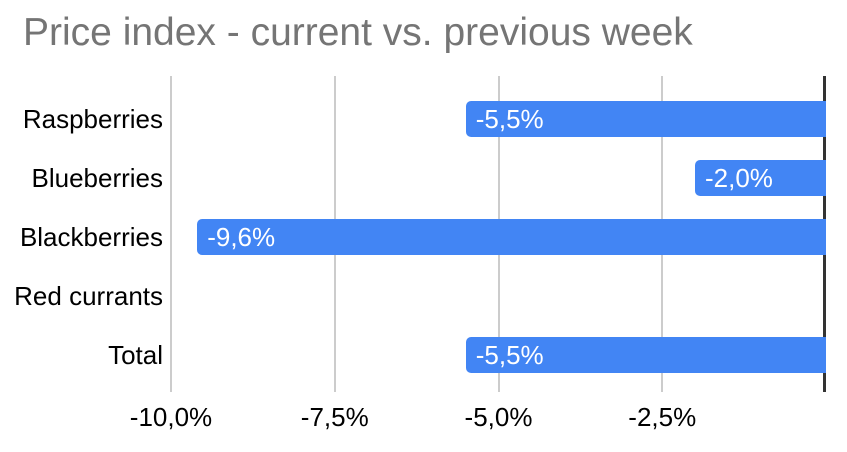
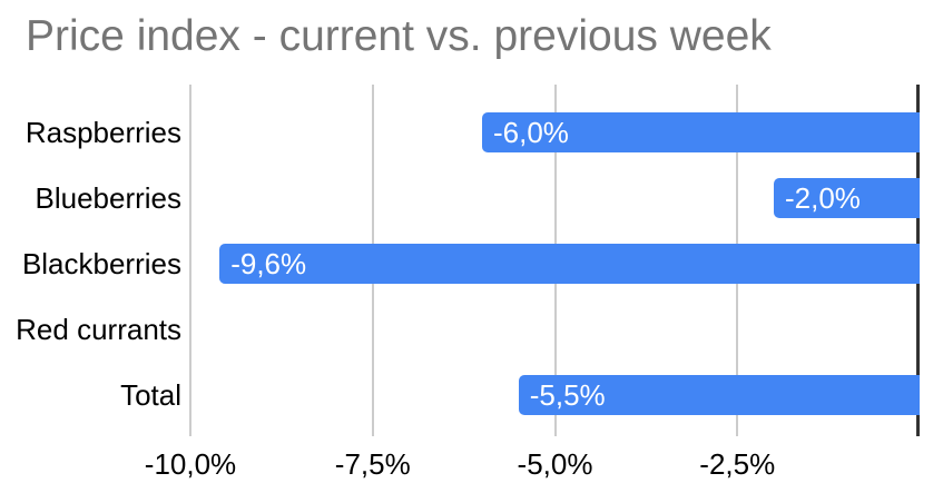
Raspberries: -5,5% -> -6,0%
